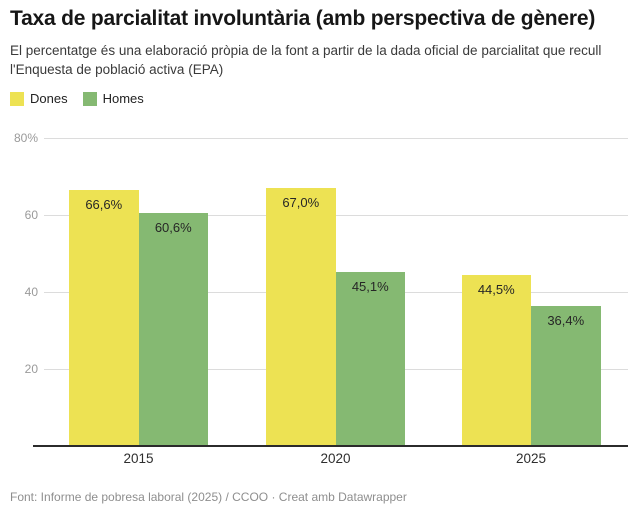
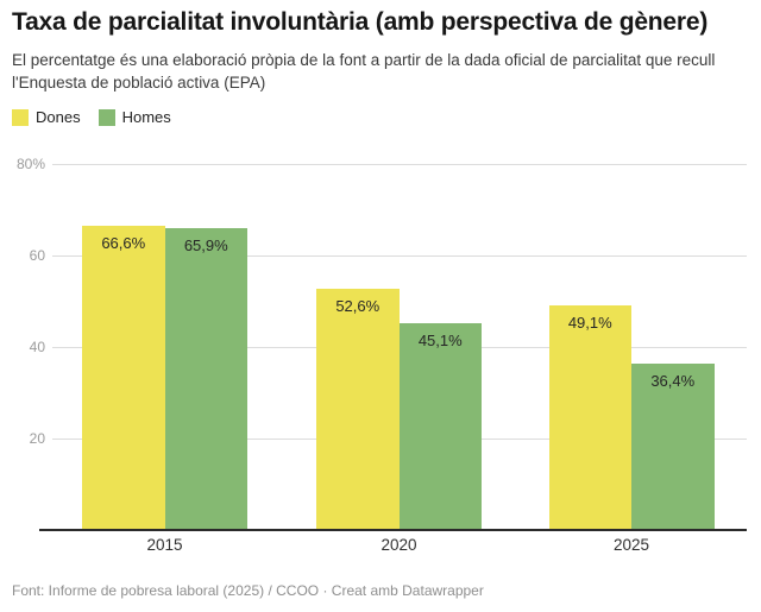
Homes/2015: 60,6% -> 65,9%
Dones/2020: 67,0% -> 52,6%
Dones/2025: 44,5% -> 49,1%
